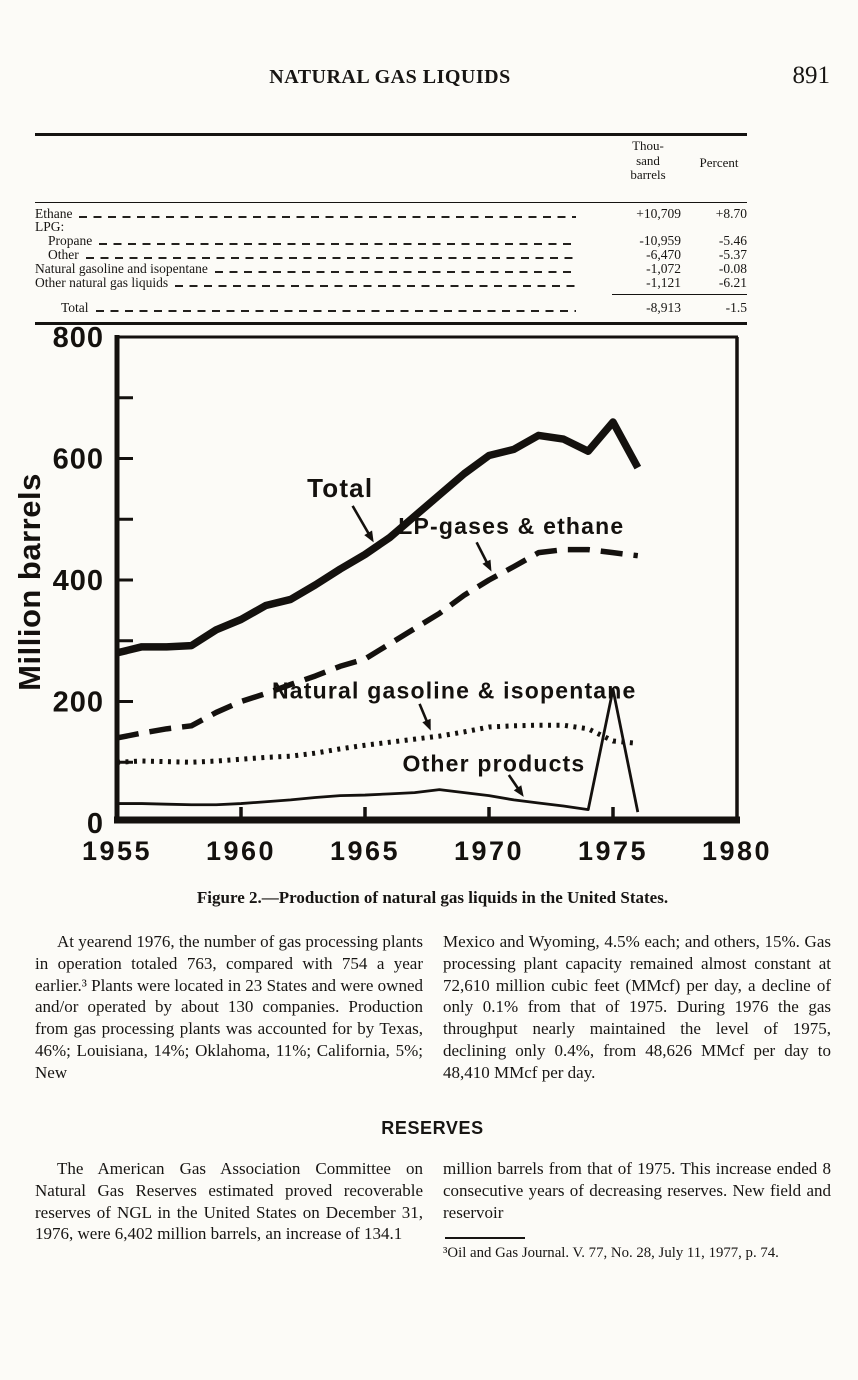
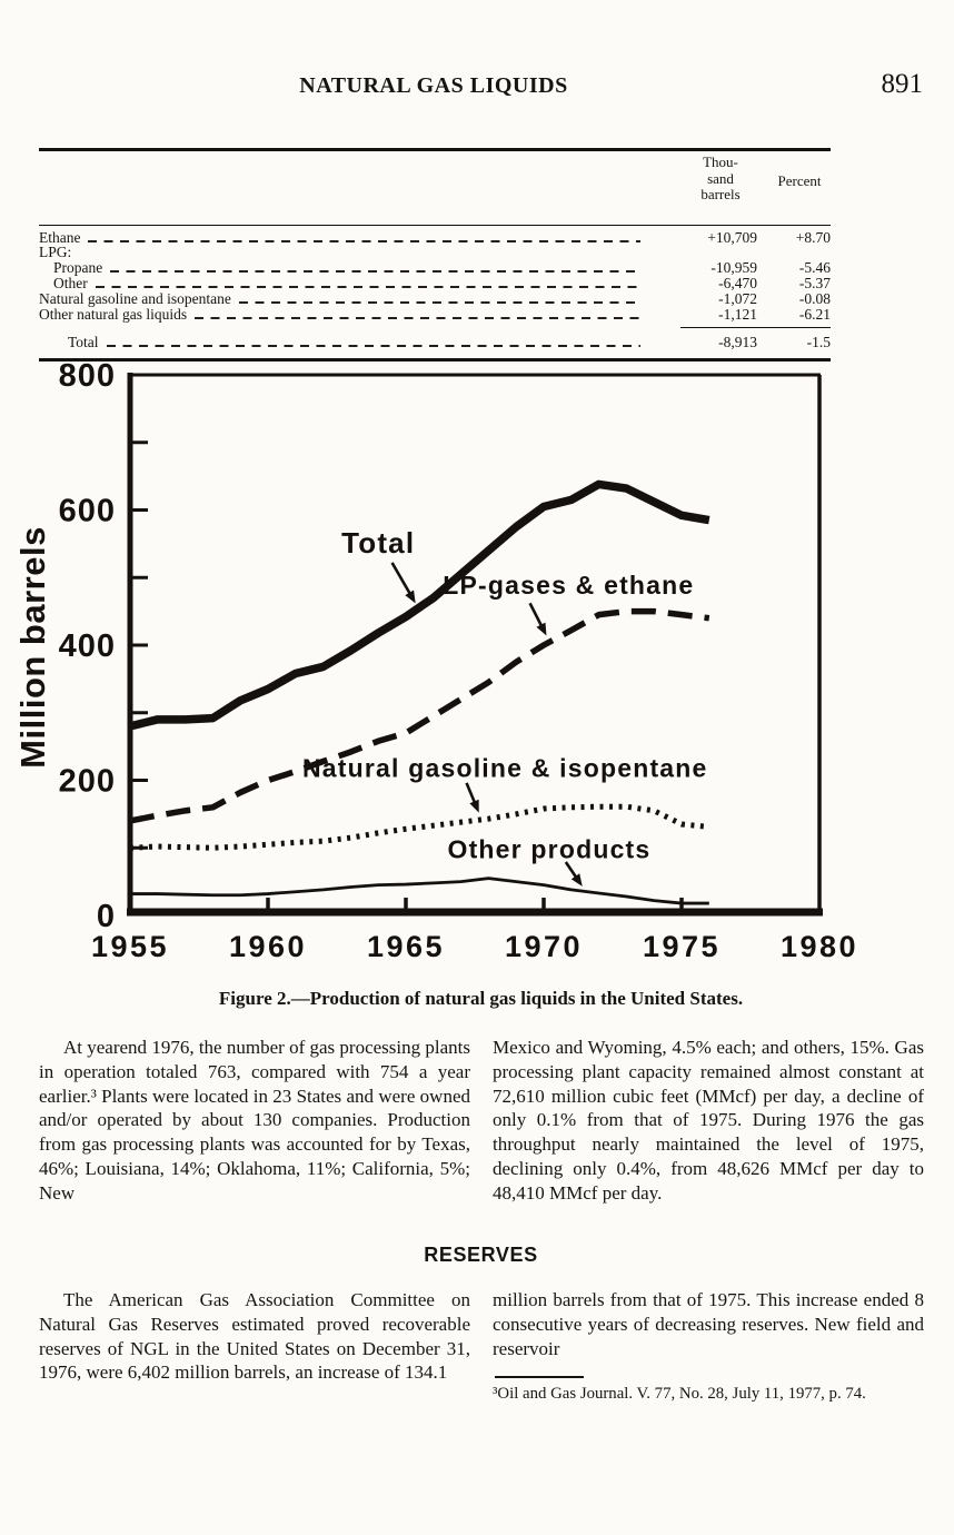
Total/1975: 660 -> 590
Other products/1975: 220 -> 20
